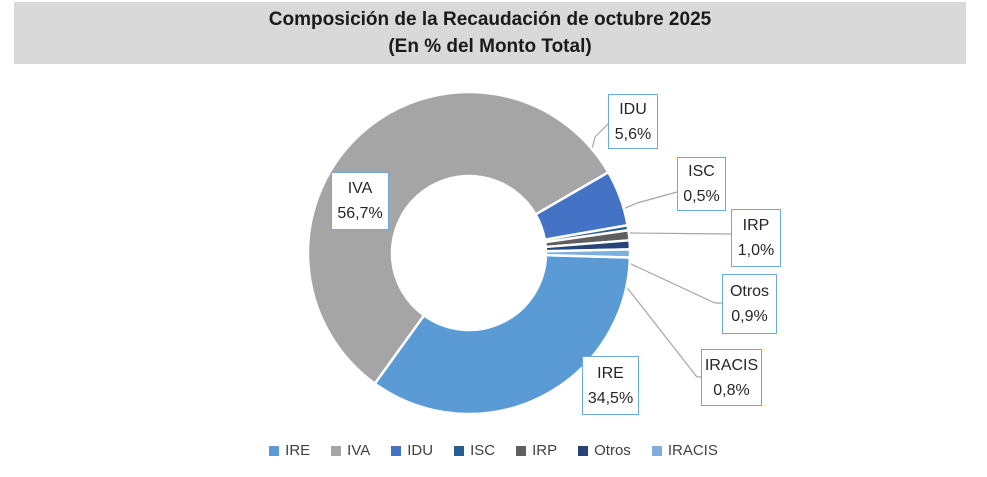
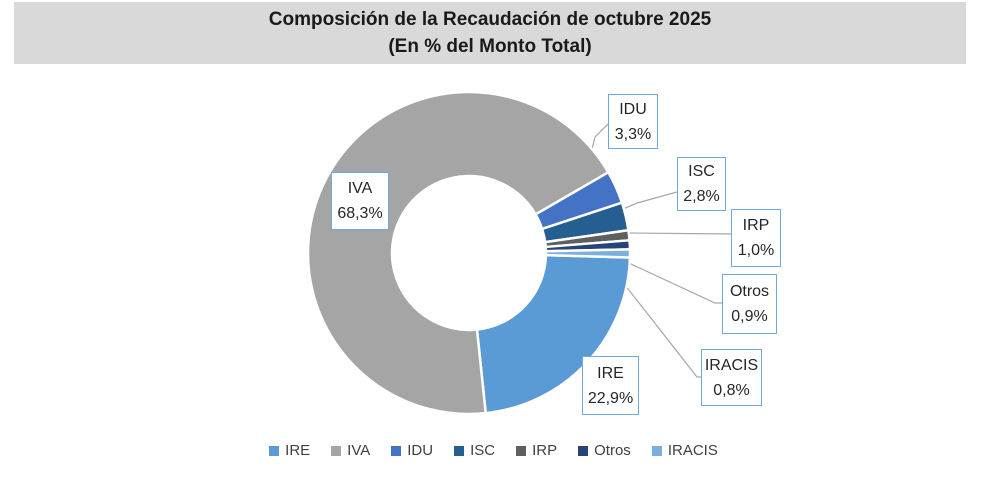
IRE: 34,5% -> 22,9%
IVA: 56,7% -> 68,3%
IDU: 5,6% -> 3,3%
ISC: 0,5% -> 2,8%
